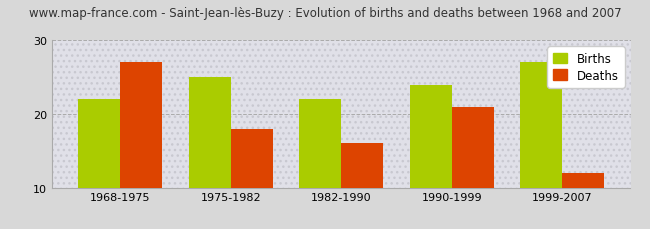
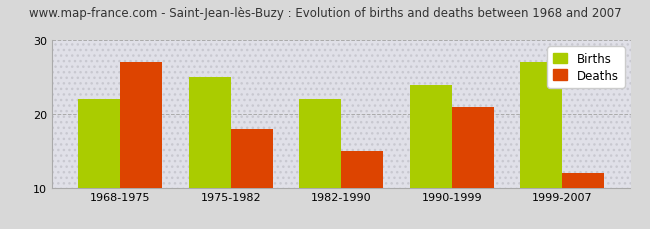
Deaths/1982-1990: 16 -> 15
